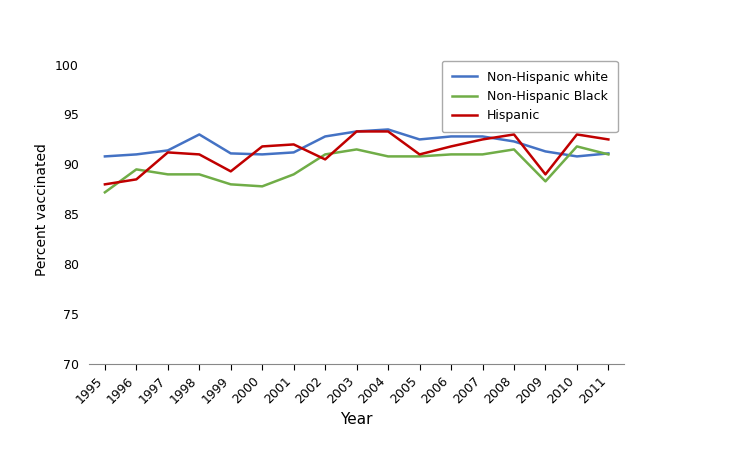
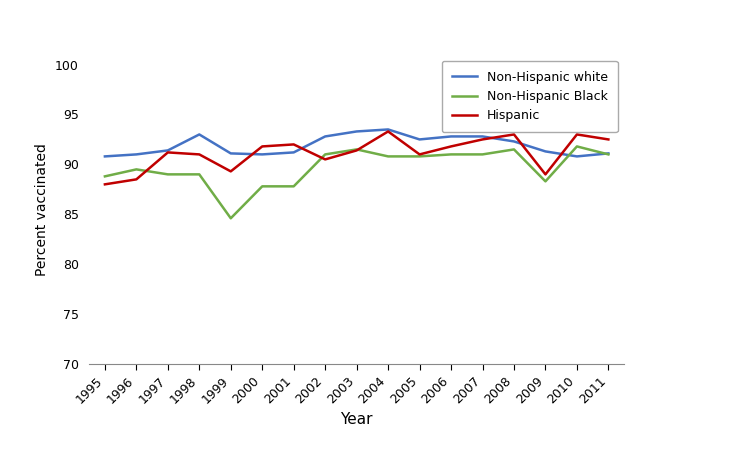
Non-Hispanic Black/1995: 87.2 -> 88.8
Non-Hispanic Black/1999: 88.0 -> 84.6
Non-Hispanic Black/2001: 89.0 -> 87.8
Hispanic/2003: 93.3 -> 91.4
